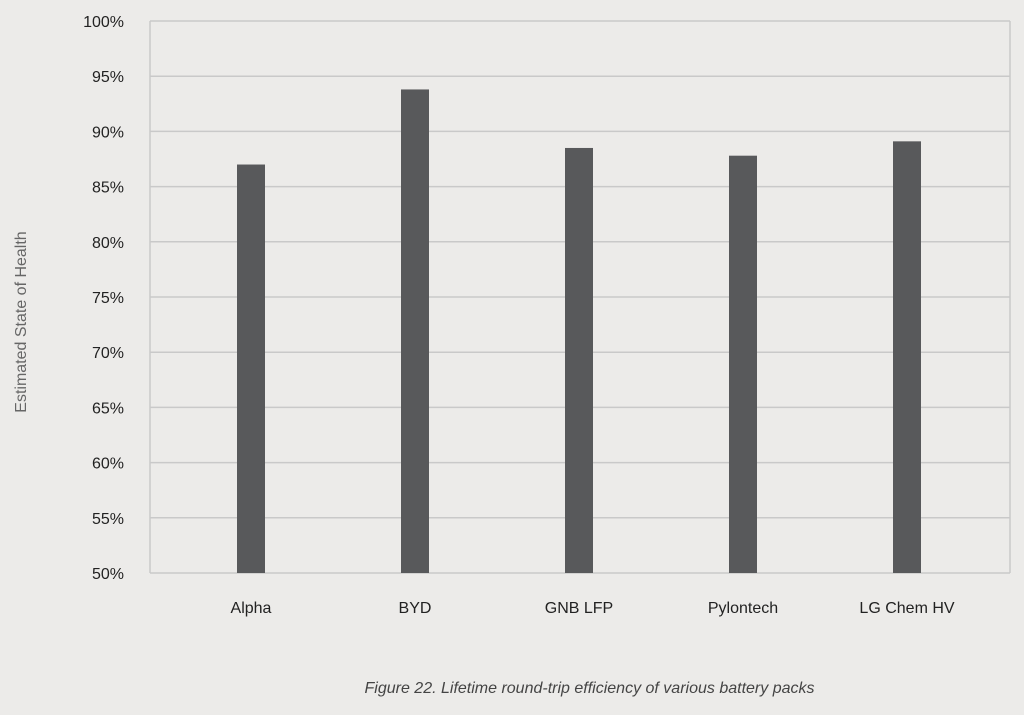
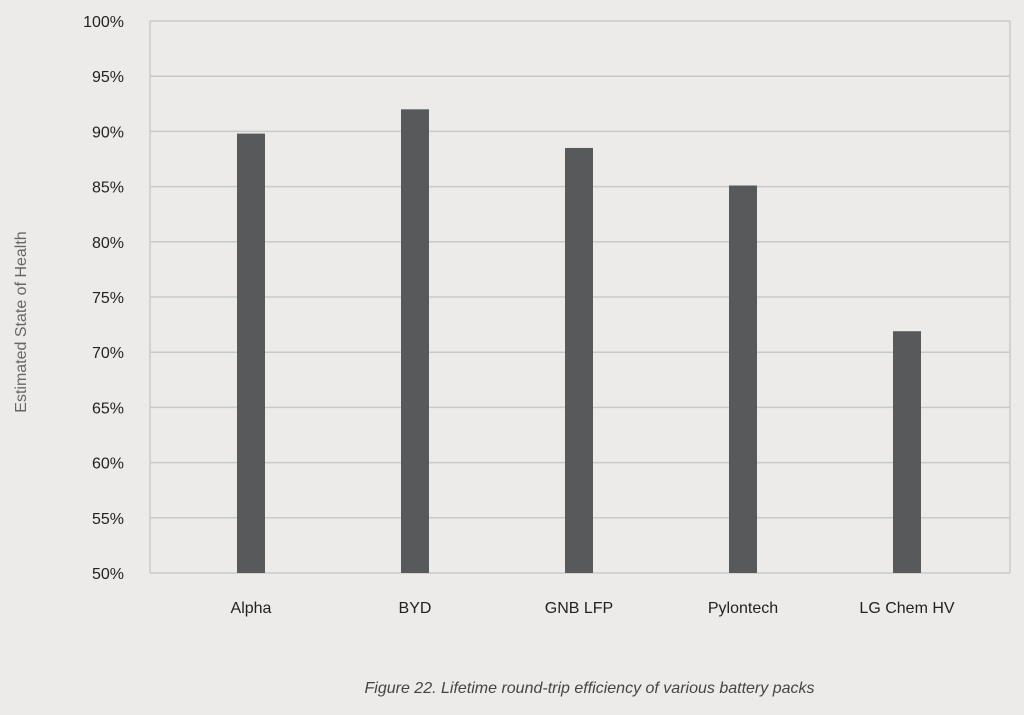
Alpha: 87.0% -> 89.8%
BYD: 93.8% -> 92.0%
Pylontech: 87.8% -> 85.1%
LG Chem HV: 89.1% -> 71.9%
